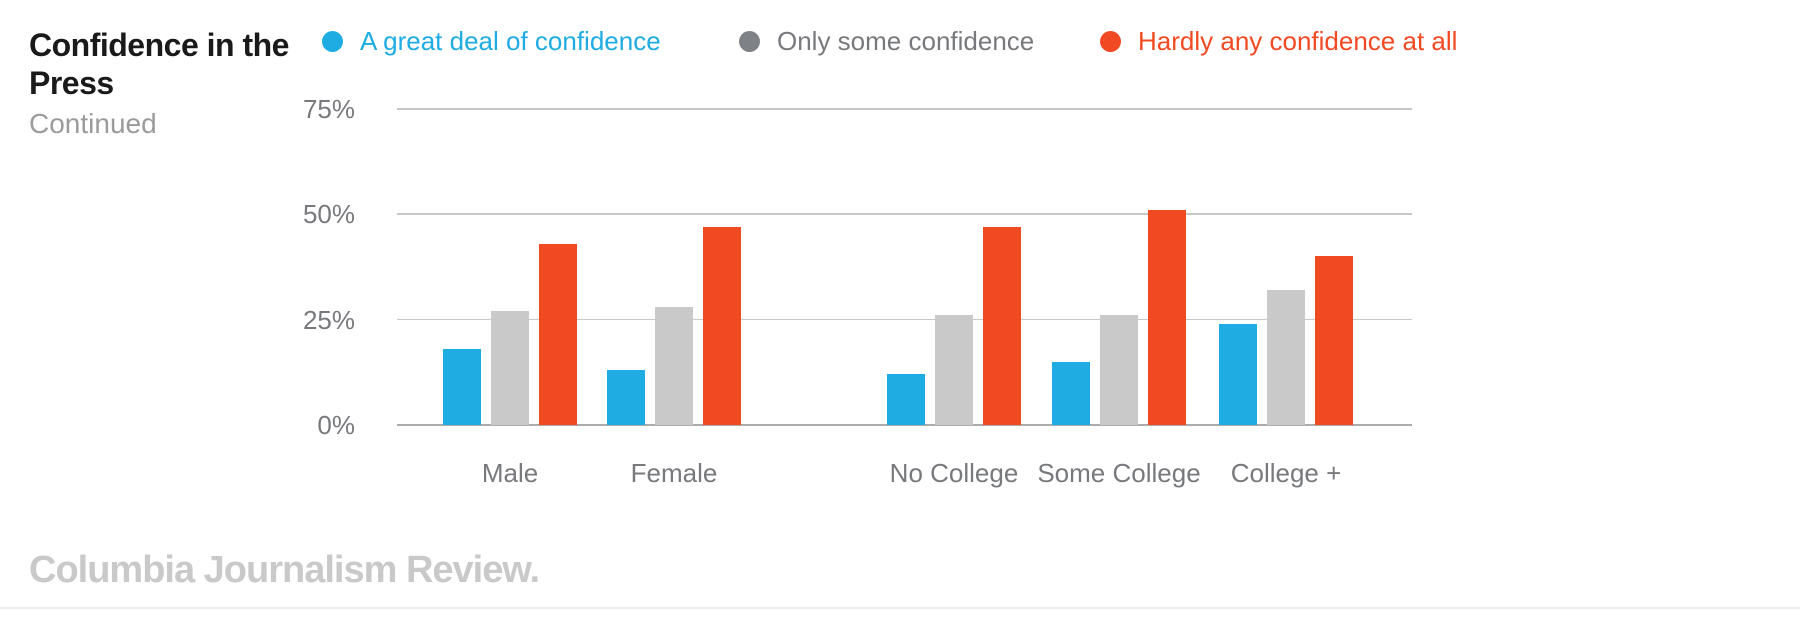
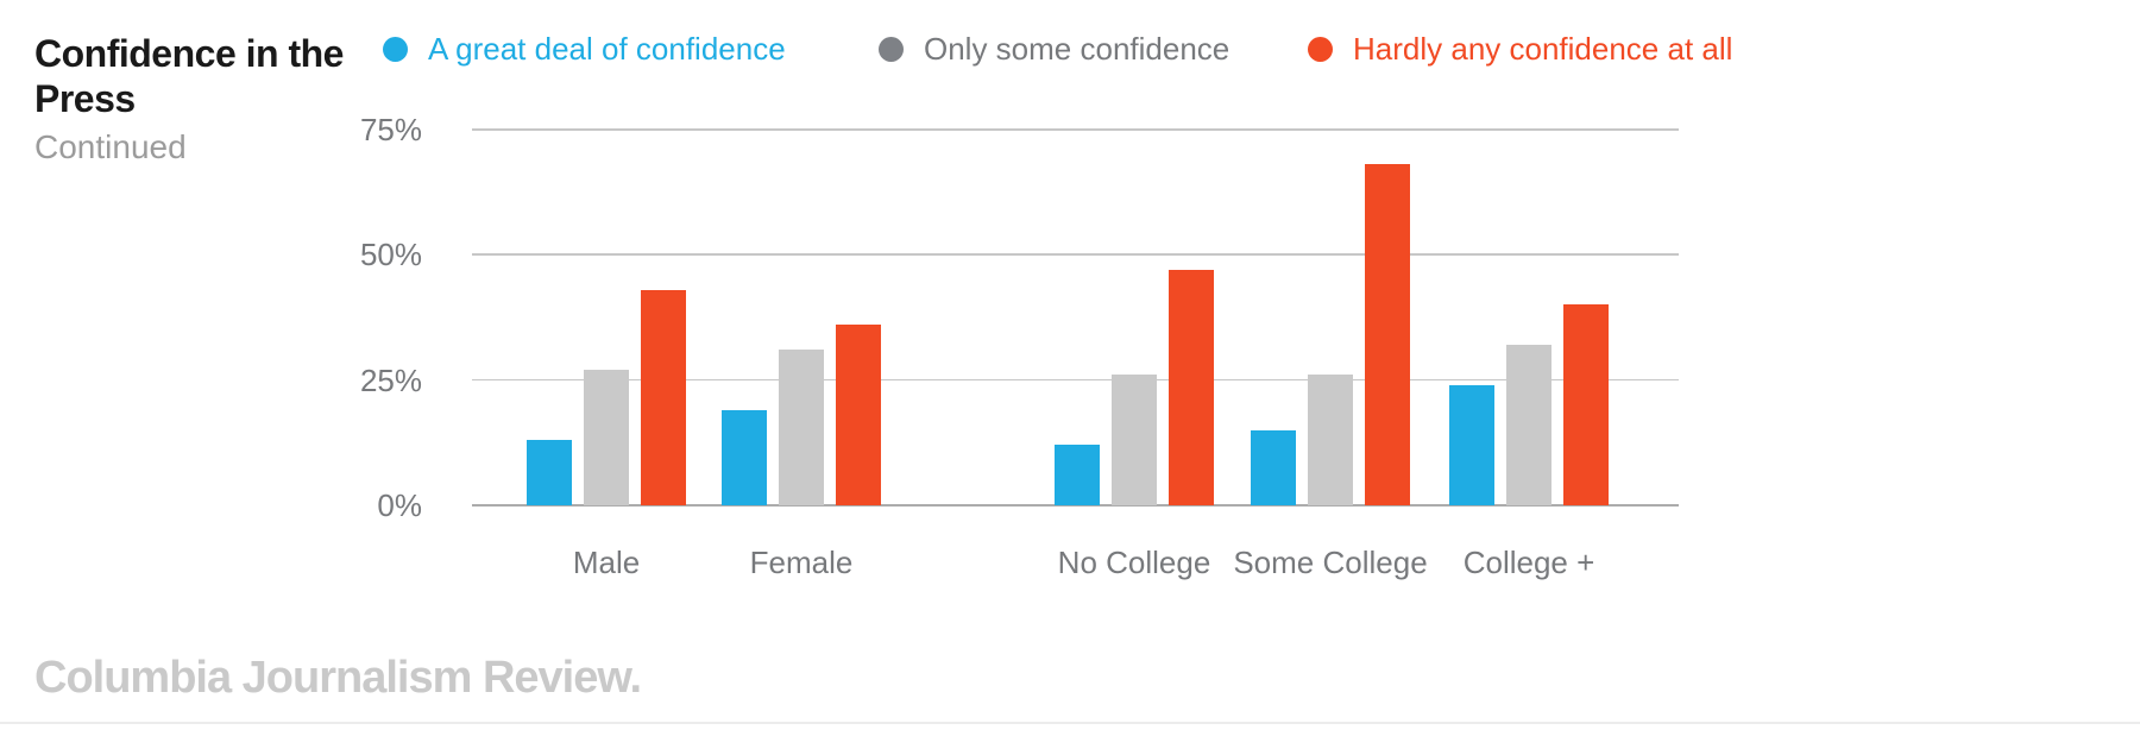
A great deal of confidence/Male: 18% -> 13%
A great deal of confidence/Female: 13% -> 19%
Only some confidence/Female: 28% -> 31%
Hardly any confidence at all/Female: 47% -> 36%
Hardly any confidence at all/Some College: 51% -> 68%
